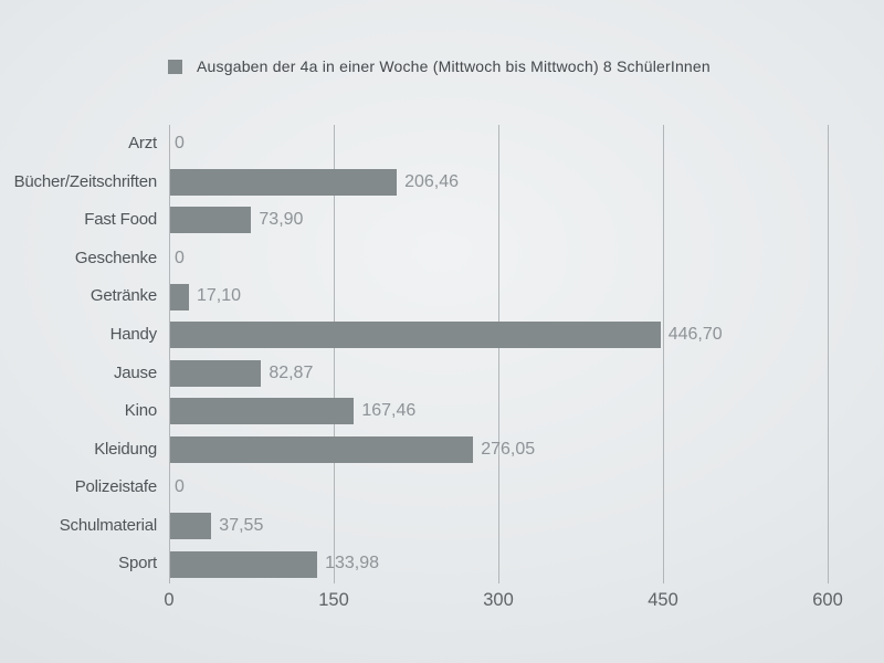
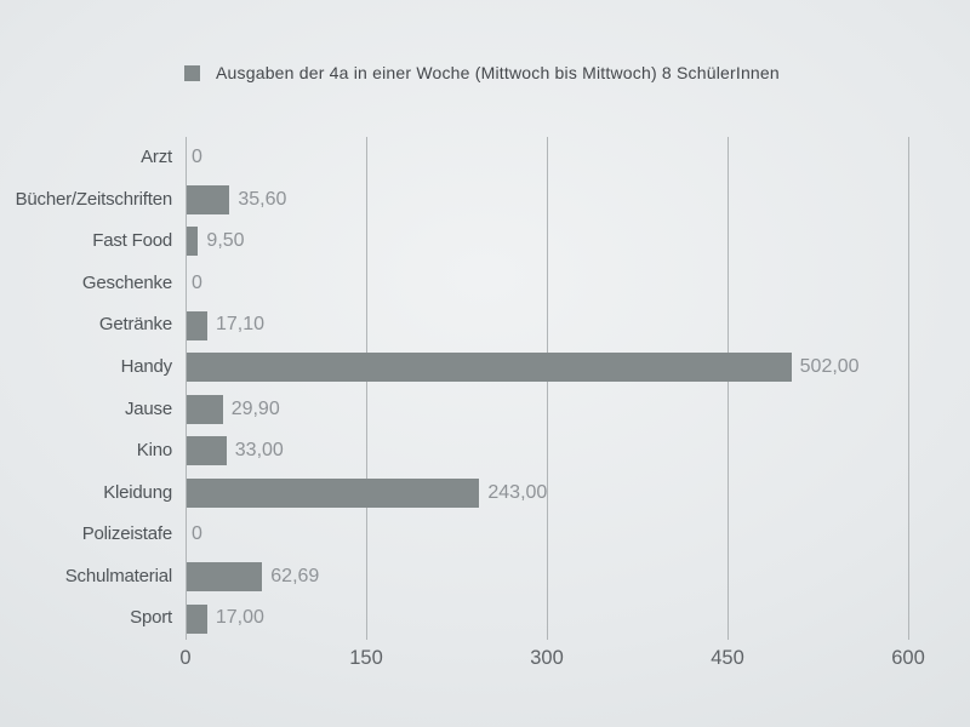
Bücher/Zeitschriften: 206,46 -> 35,60
Fast Food: 73,90 -> 9,50
Handy: 446,70 -> 502,00
Jause: 82,87 -> 29,90
Kino: 167,46 -> 33,00
Kleidung: 276,05 -> 243,00
Schulmaterial: 37,55 -> 62,69
Sport: 133,98 -> 17,00
